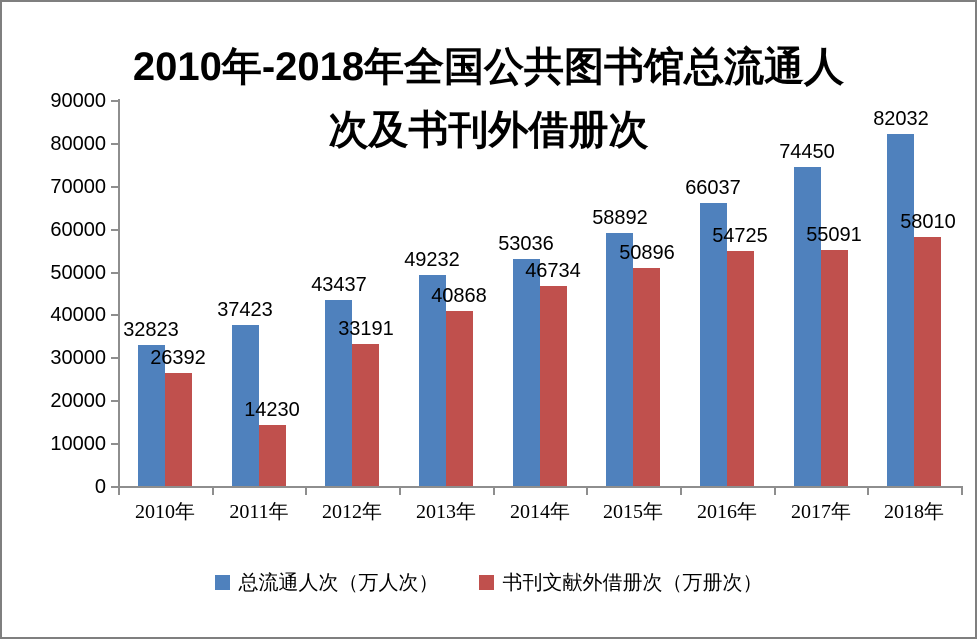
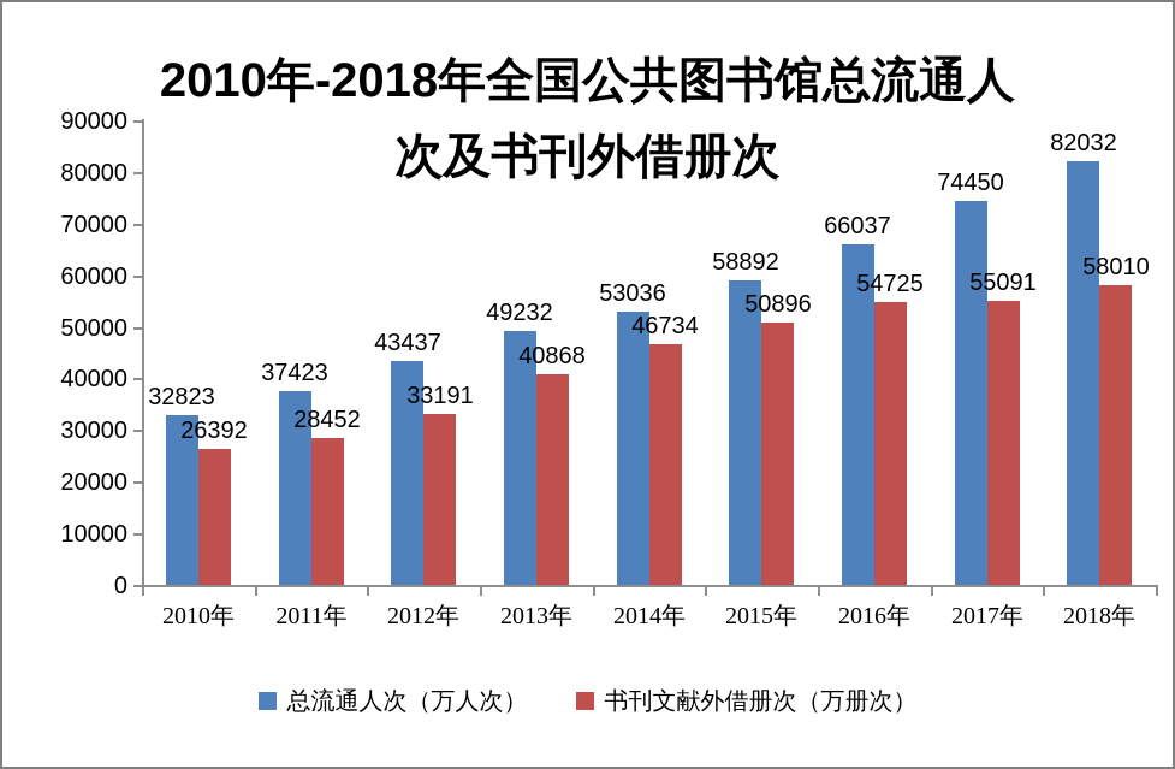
书刊文献外借册次（万册次）/2011年: 14230 -> 28452
